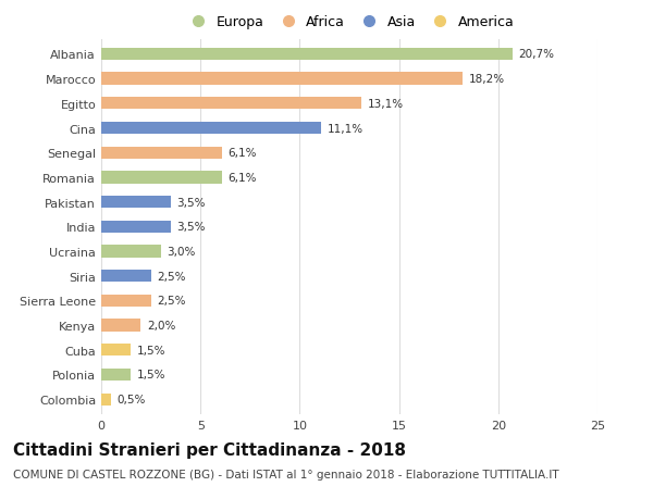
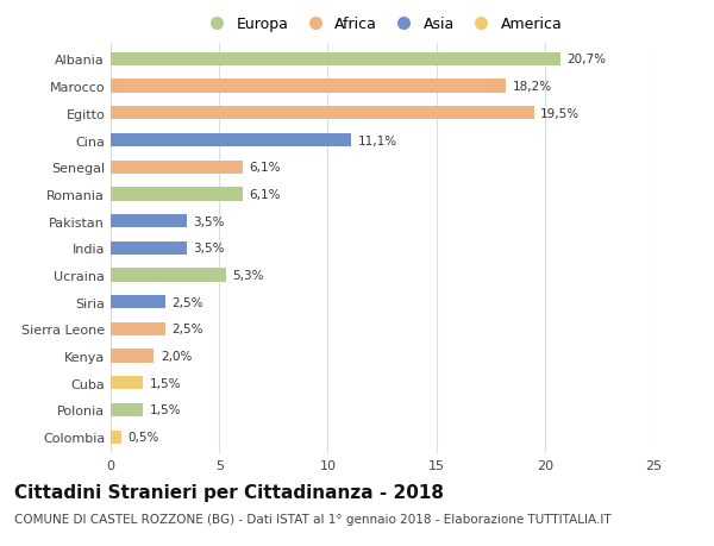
Egitto: 13,1% -> 19,5%
Ucraina: 3,0% -> 5,3%
